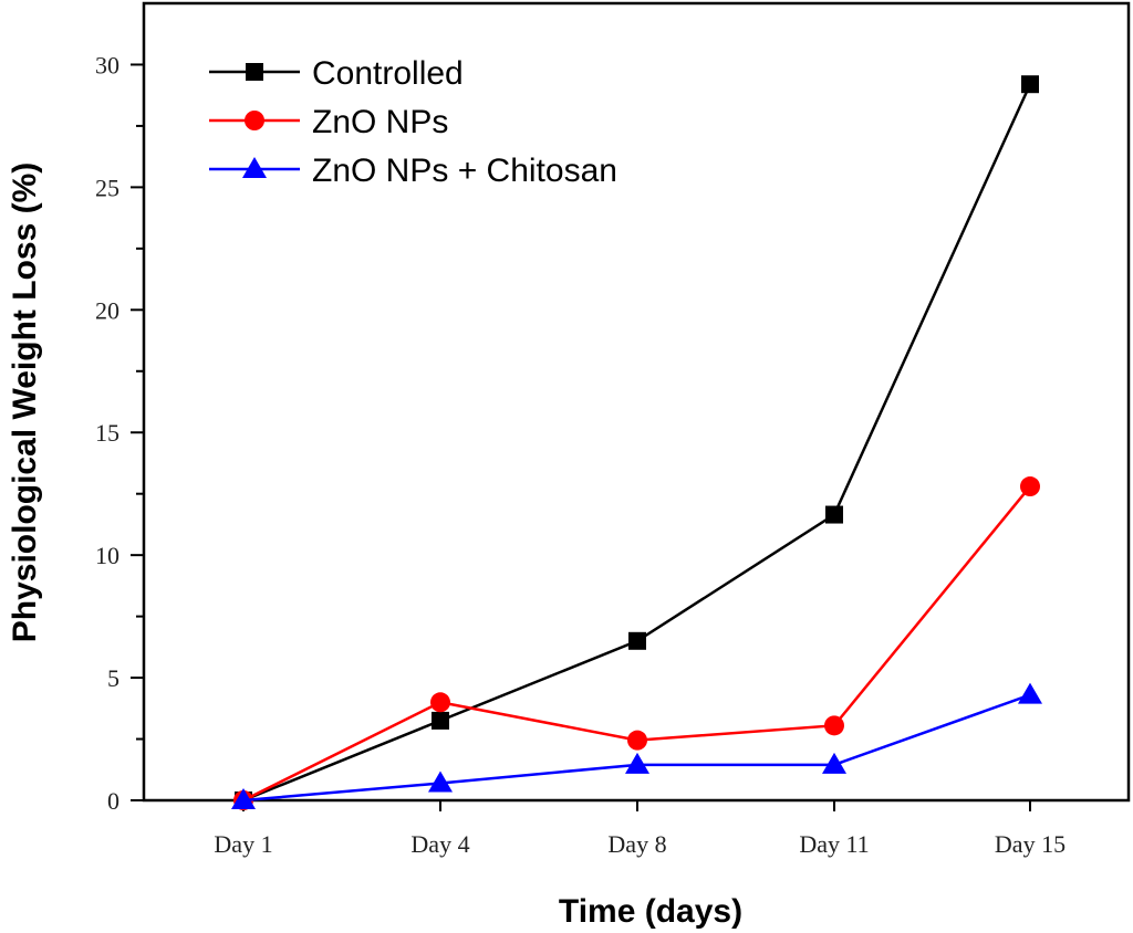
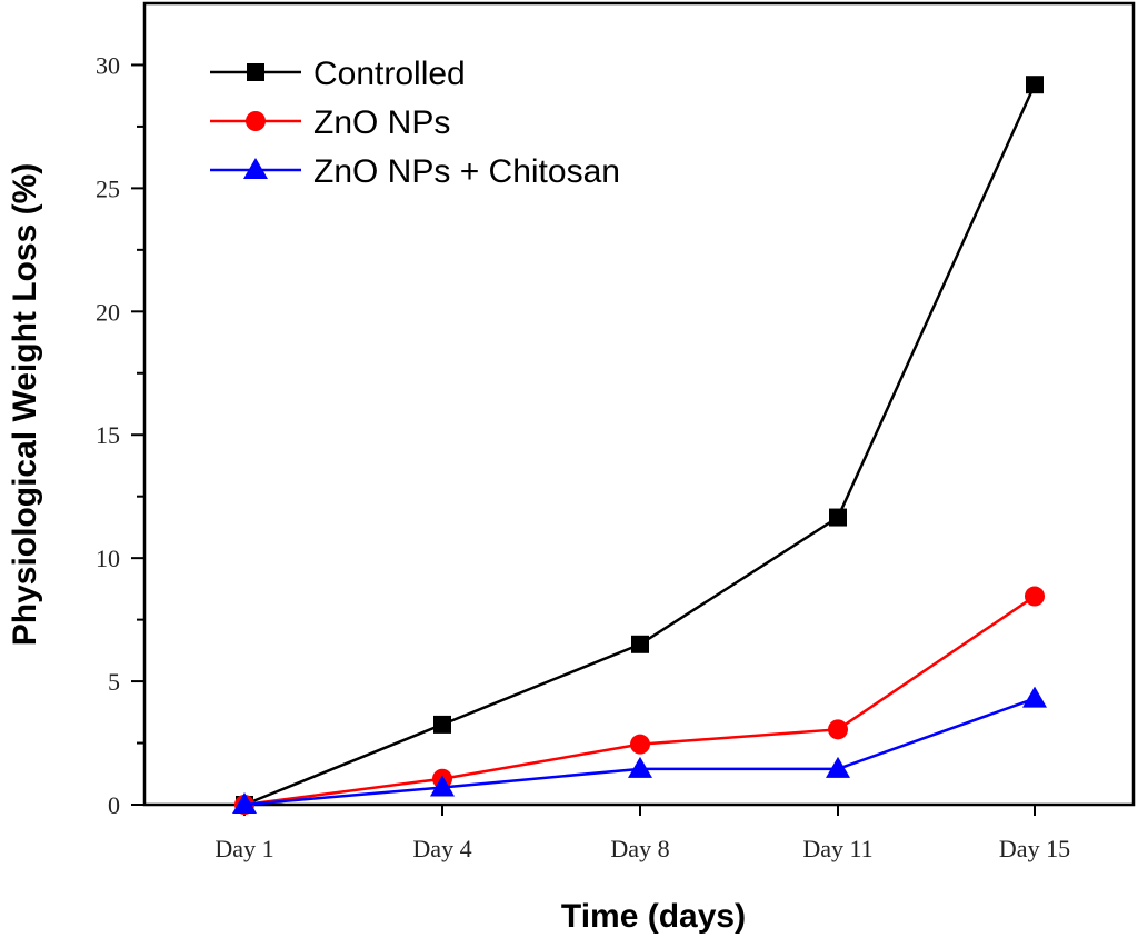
ZnO NPs/Day 4: 4.0 -> 1.1
ZnO NPs/Day 15: 12.8 -> 8.4
